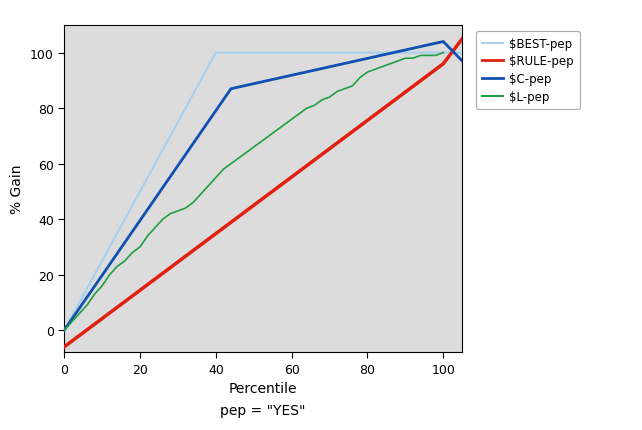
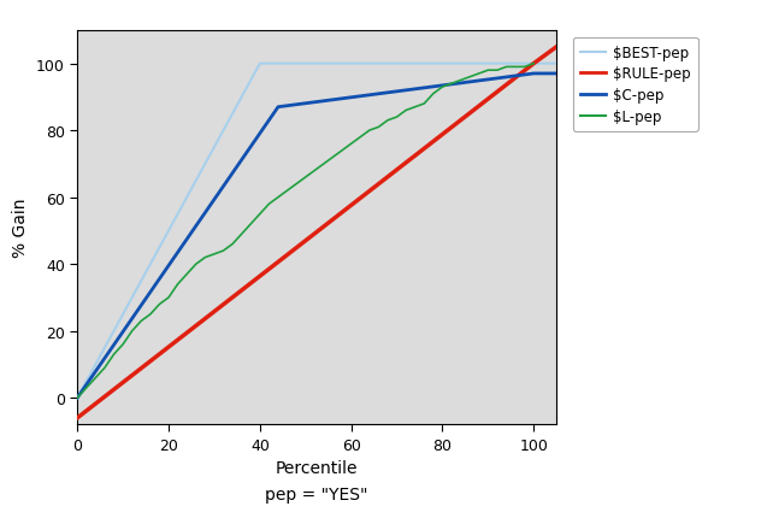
$RULE-pep/100: 96 -> 100
$C-pep/100: 104 -> 97
